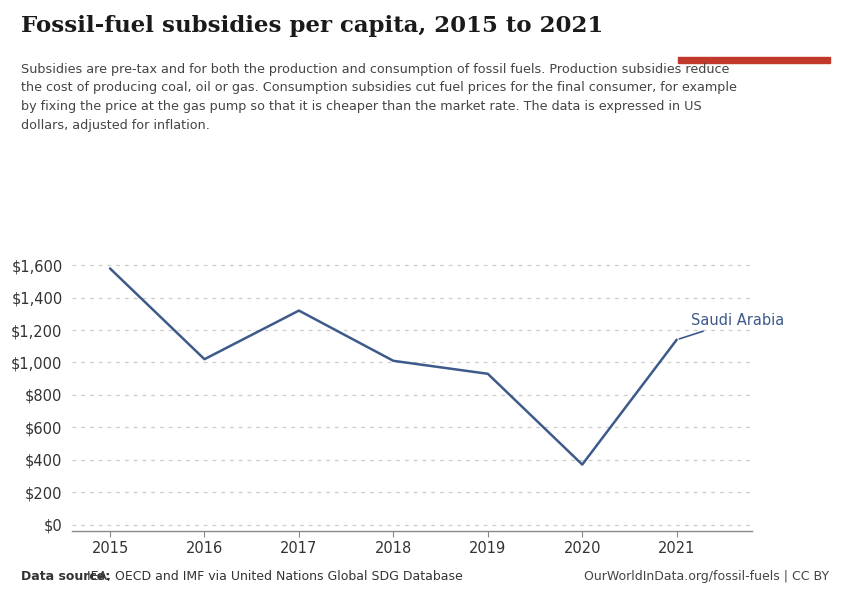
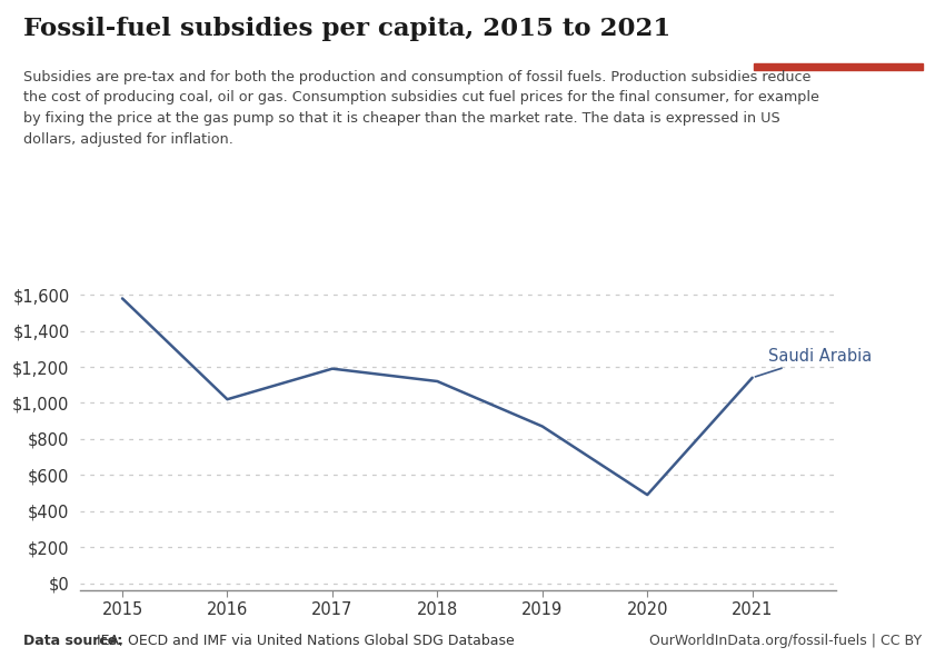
2017: $1,320 -> $1,190
2018: $1,010 -> $1,120
2019: $930 -> $870
2020: $370 -> $490
